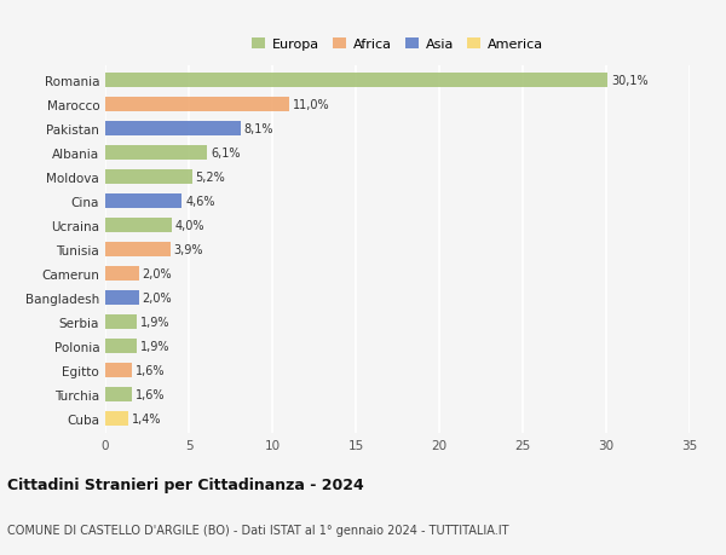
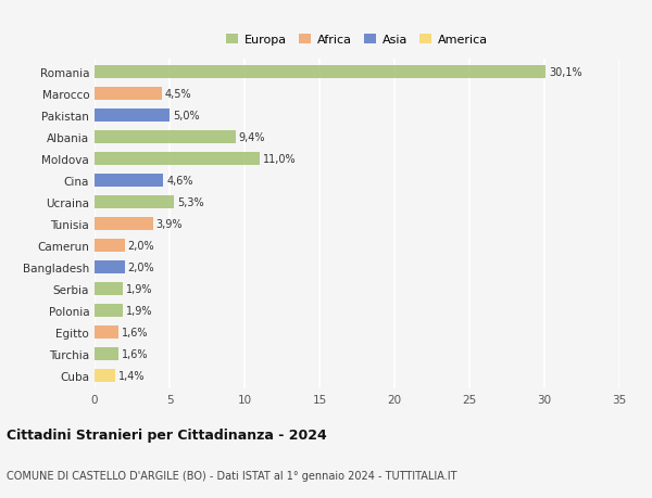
Marocco: 11,0% -> 4,5%
Pakistan: 8,1% -> 5,0%
Albania: 6,1% -> 9,4%
Moldova: 5,2% -> 11,0%
Ucraina: 4,0% -> 5,3%
